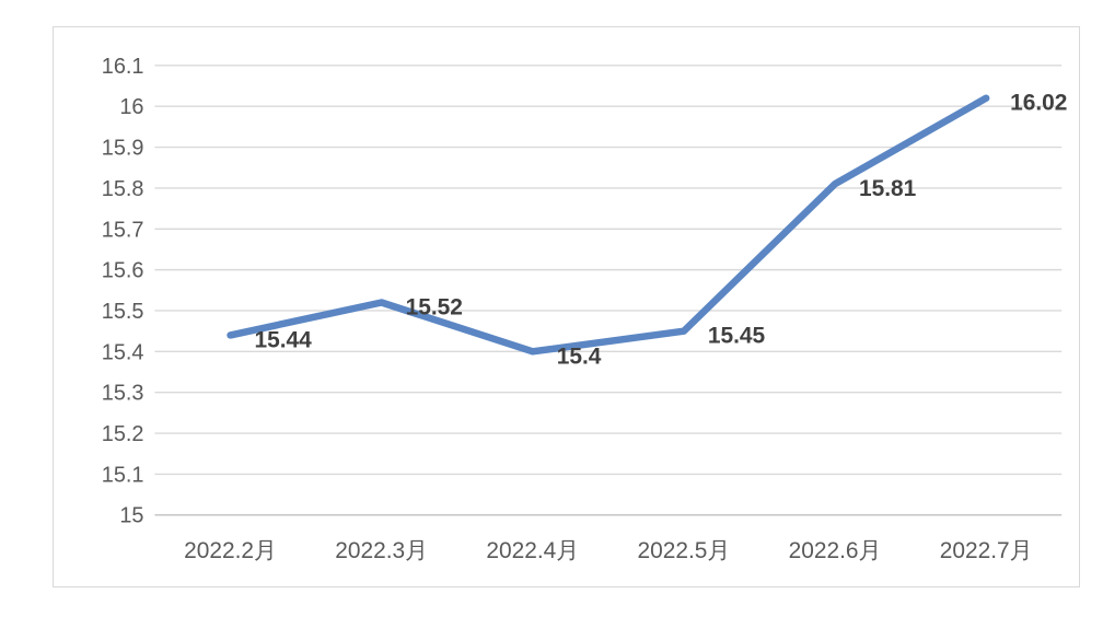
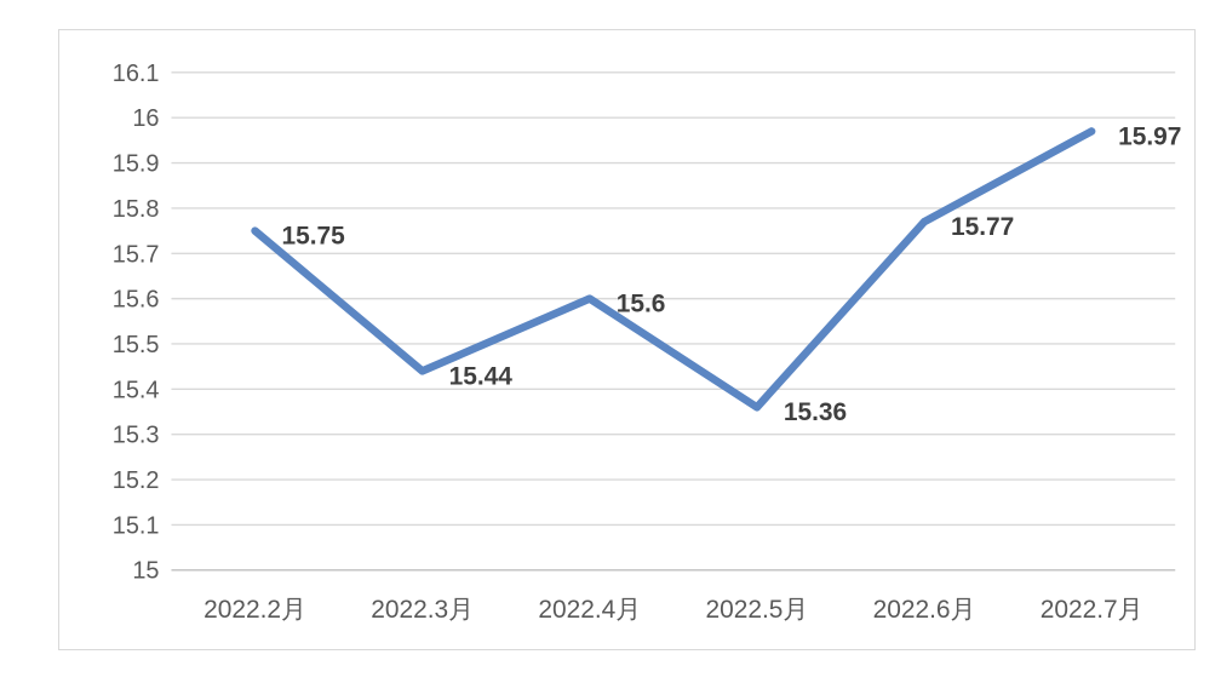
2022.2月: 15.44 -> 15.75
2022.3月: 15.52 -> 15.44
2022.4月: 15.4 -> 15.6
2022.5月: 15.45 -> 15.36
2022.6月: 15.81 -> 15.77
2022.7月: 16.02 -> 15.97
